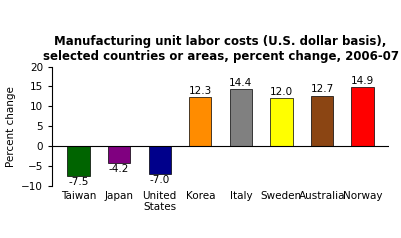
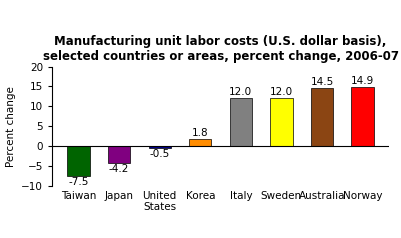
United States: -7.0 -> -0.5
Korea: 12.3 -> 1.8
Italy: 14.4 -> 12.0
Australia: 12.7 -> 14.5
